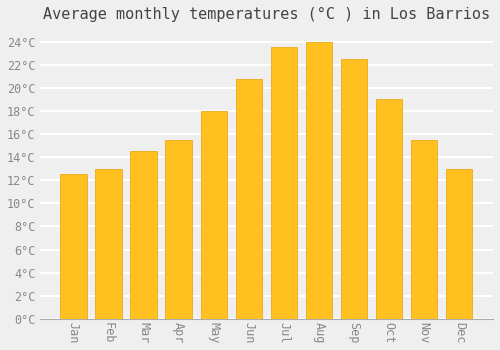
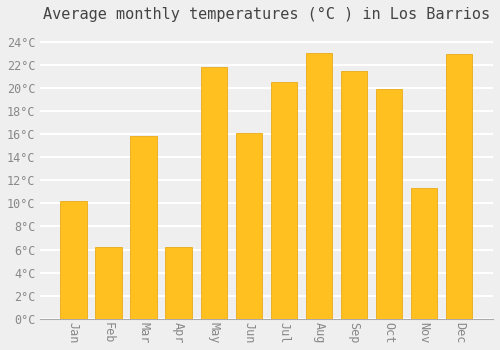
Jan: 12.5°C -> 10.2°C
Feb: 13.0°C -> 6.2°C
Mar: 14.5°C -> 15.8°C
Apr: 15.5°C -> 6.2°C
May: 18.0°C -> 21.8°C
Jun: 20.8°C -> 16.1°C
Jul: 23.5°C -> 20.5°C
Aug: 24.0°C -> 23.0°C
Sep: 22.5°C -> 21.5°C
Oct: 19.0°C -> 19.9°C
Nov: 15.5°C -> 11.3°C
Dec: 13.0°C -> 22.9°C
